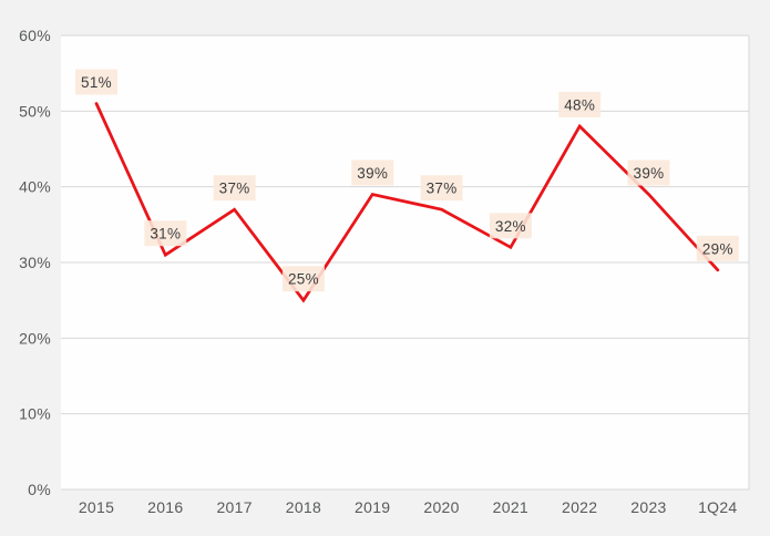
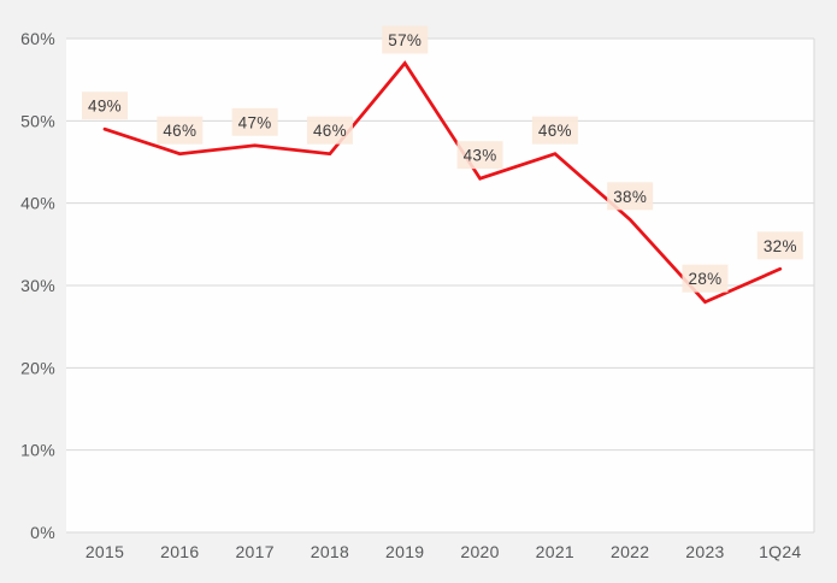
2015: 51% -> 49%
2016: 31% -> 46%
2017: 37% -> 47%
2018: 25% -> 46%
2019: 39% -> 57%
2020: 37% -> 43%
2021: 32% -> 46%
2022: 48% -> 38%
2023: 39% -> 28%
1Q24: 29% -> 32%
